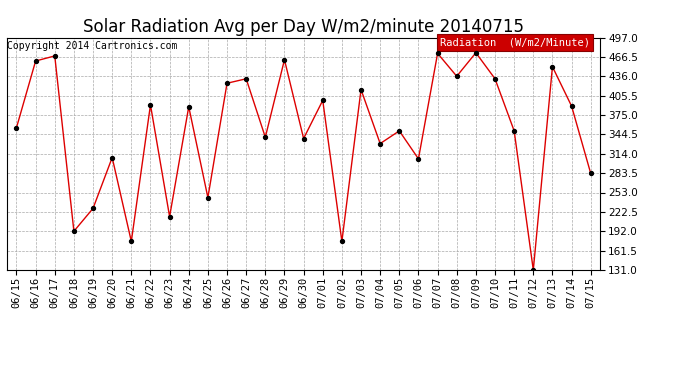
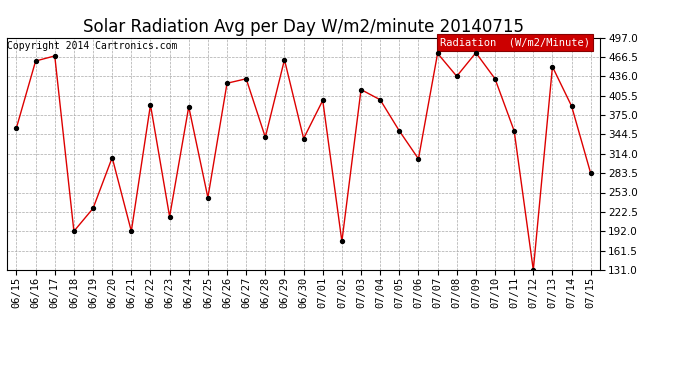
06/21: 176 -> 192
07/04: 330 -> 399
